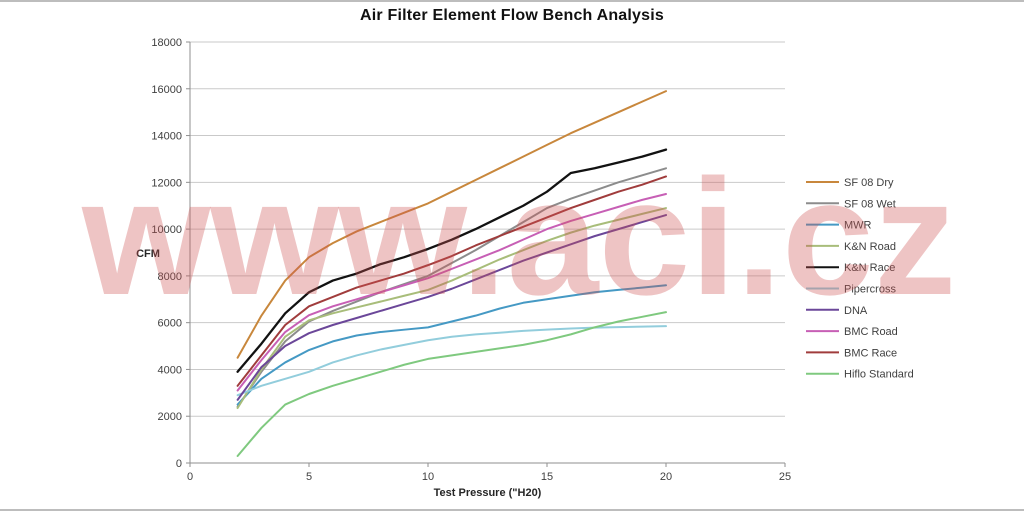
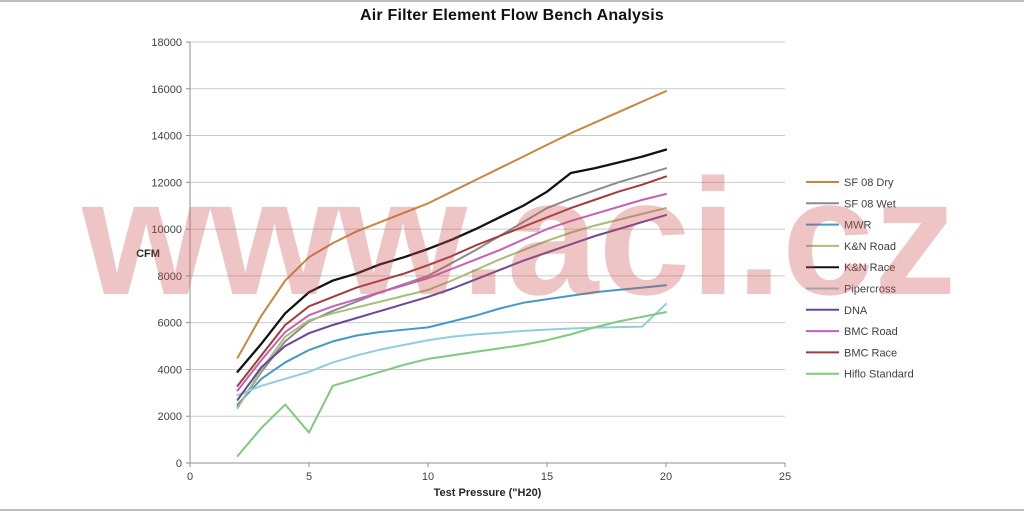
Hiflo Standard/5: 3000 -> 1300
Pipercross/20: 5800 -> 6800
